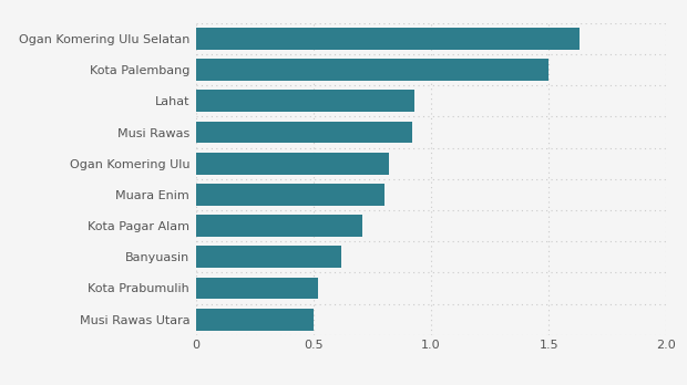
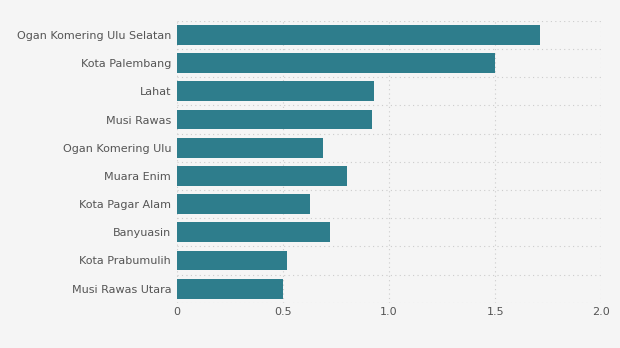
Ogan Komering Ulu Selatan: 1.63 -> 1.71
Ogan Komering Ulu: 0.82 -> 0.69
Kota Pagar Alam: 0.71 -> 0.63
Banyuasin: 0.62 -> 0.72
